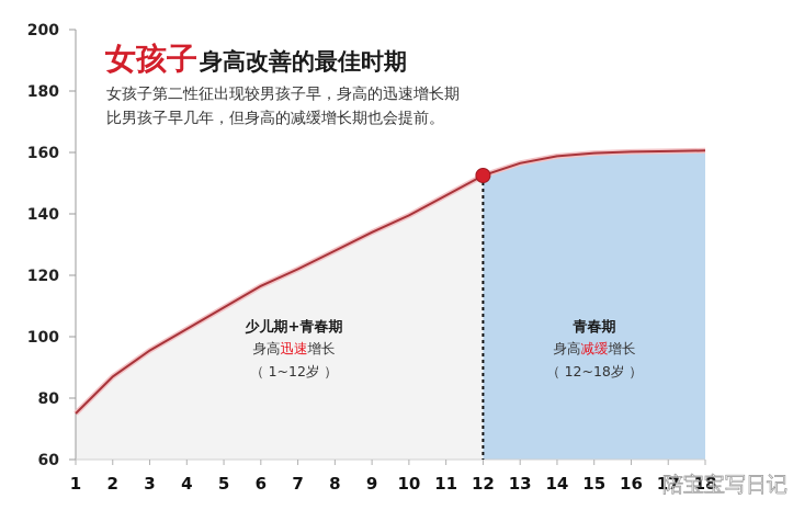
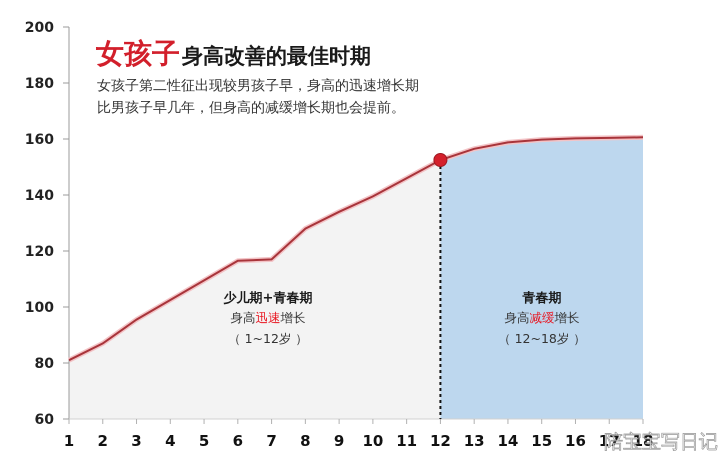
1: 75 -> 81
7: 122 -> 117
